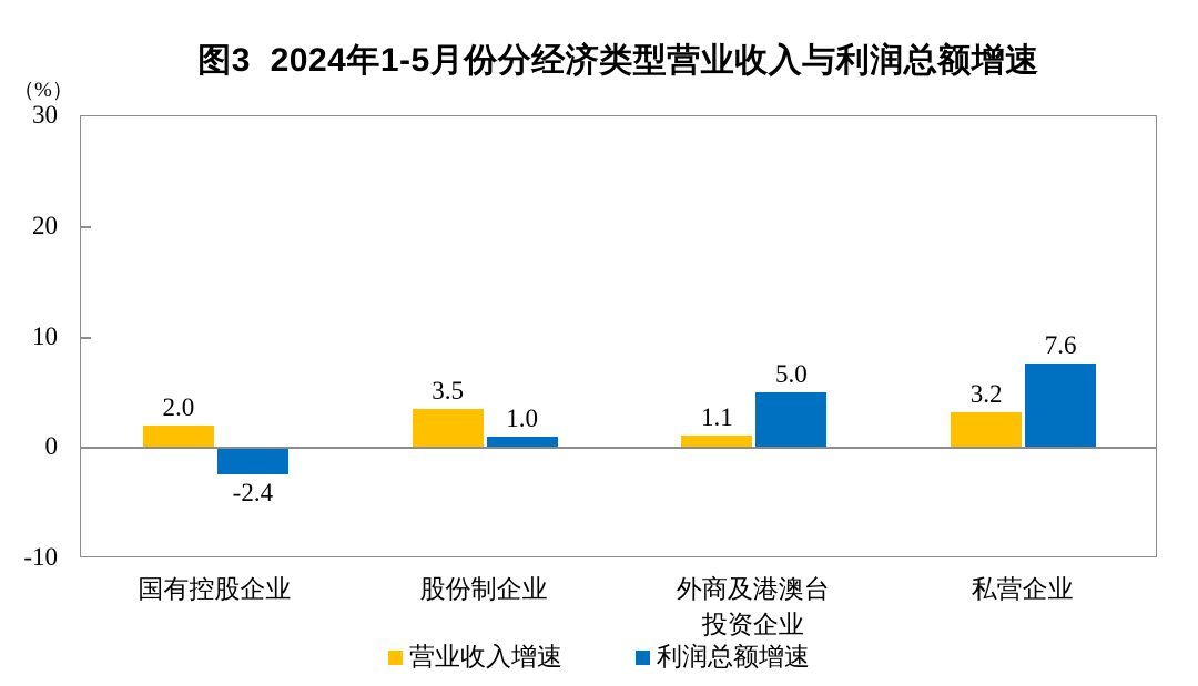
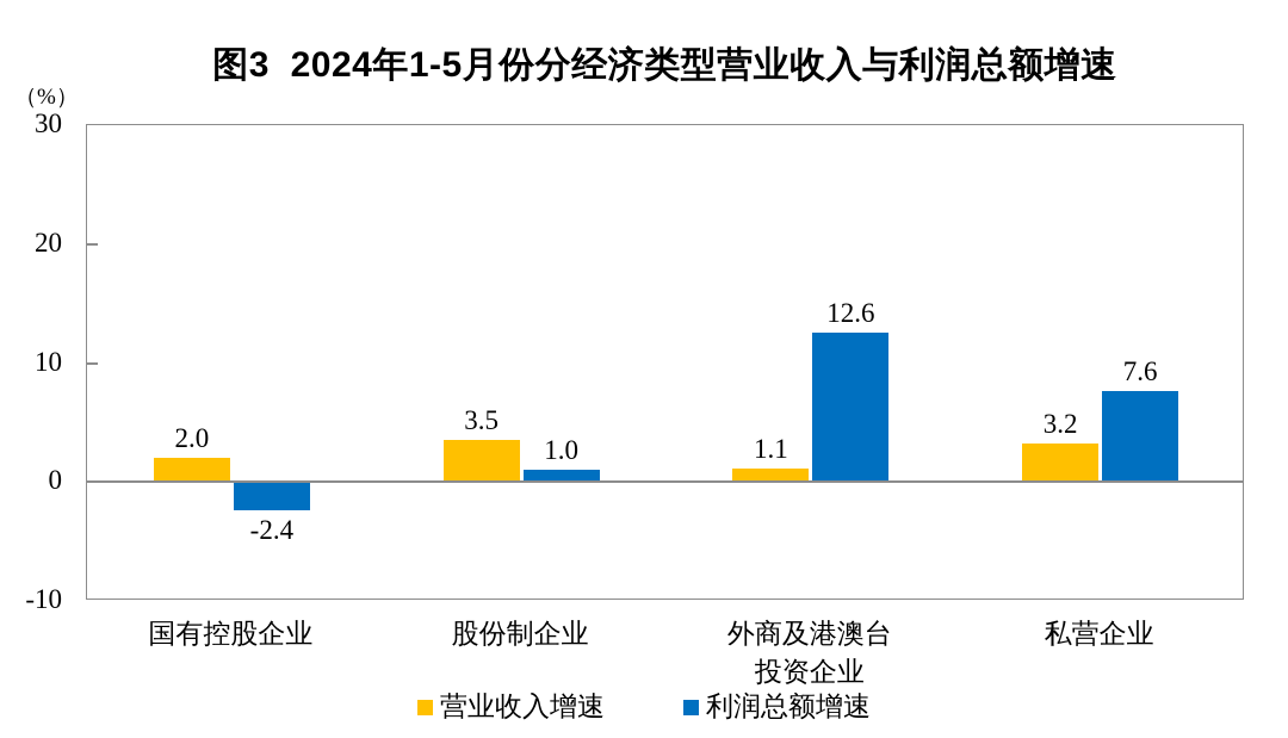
利润总额增速/外商及港澳台 投资企业: 5.0 -> 12.6
